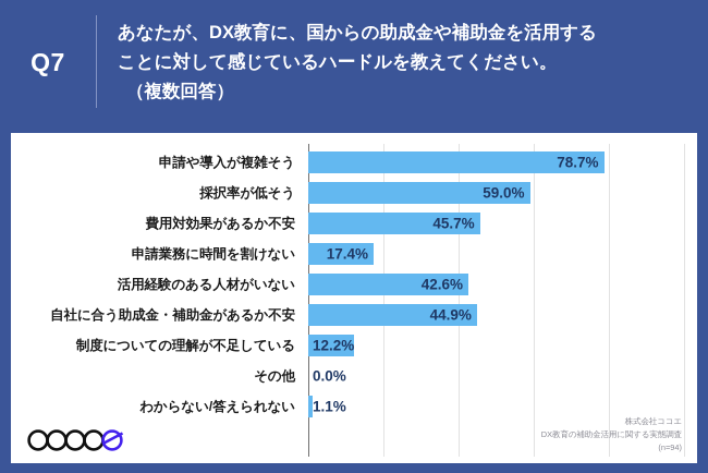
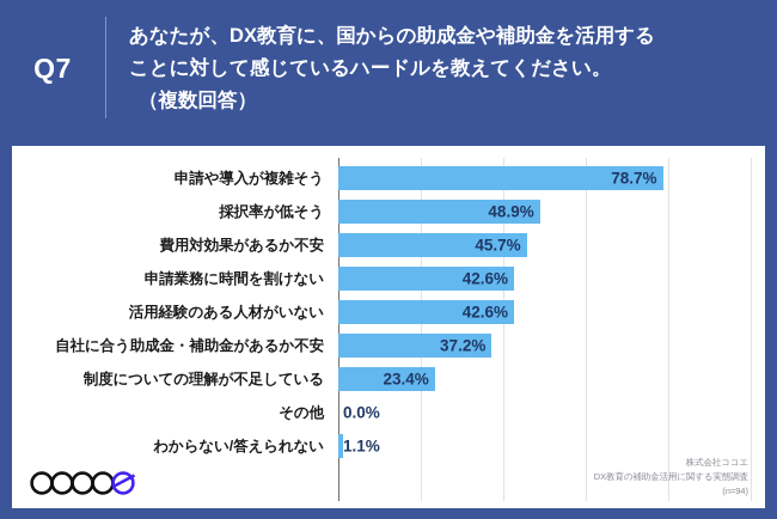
採択率が低そう: 59.0% -> 48.9%
申請業務に時間を割けない: 17.4% -> 42.6%
自社に合う助成金・補助金があるか不安: 44.9% -> 37.2%
制度についての理解が不足している: 12.2% -> 23.4%
